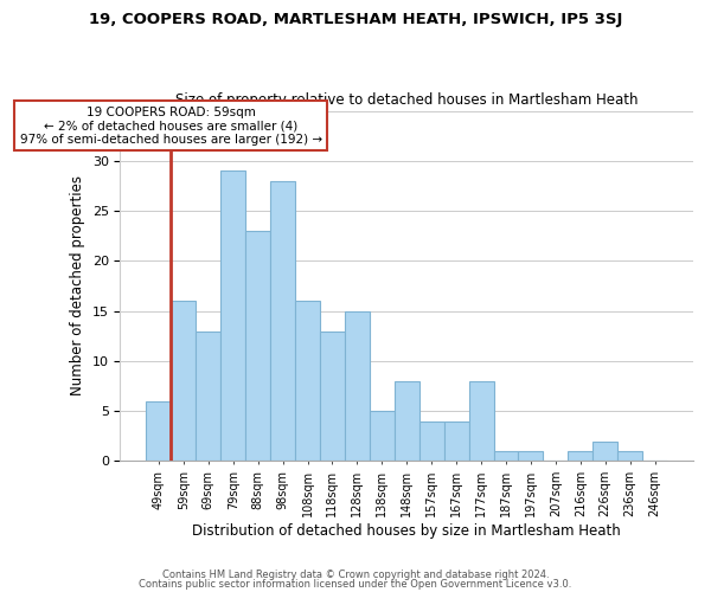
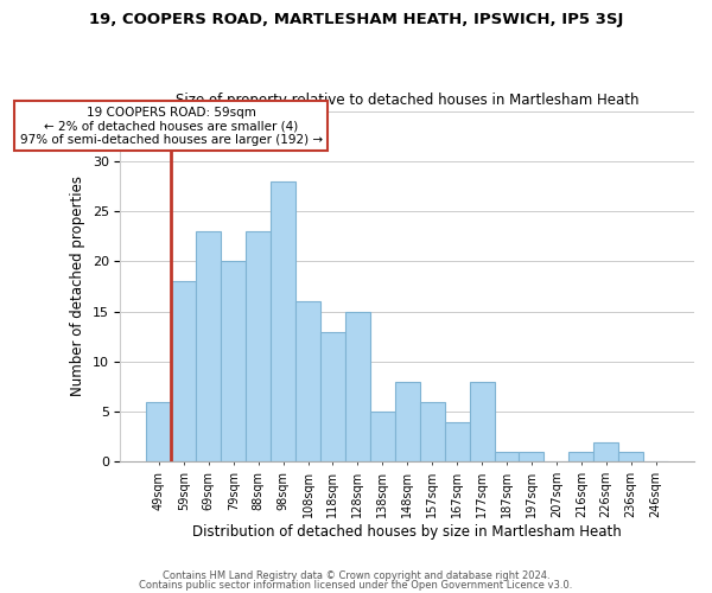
59sqm: 16 -> 18
69sqm: 13 -> 23
79sqm: 29 -> 20
157sqm: 4 -> 6
